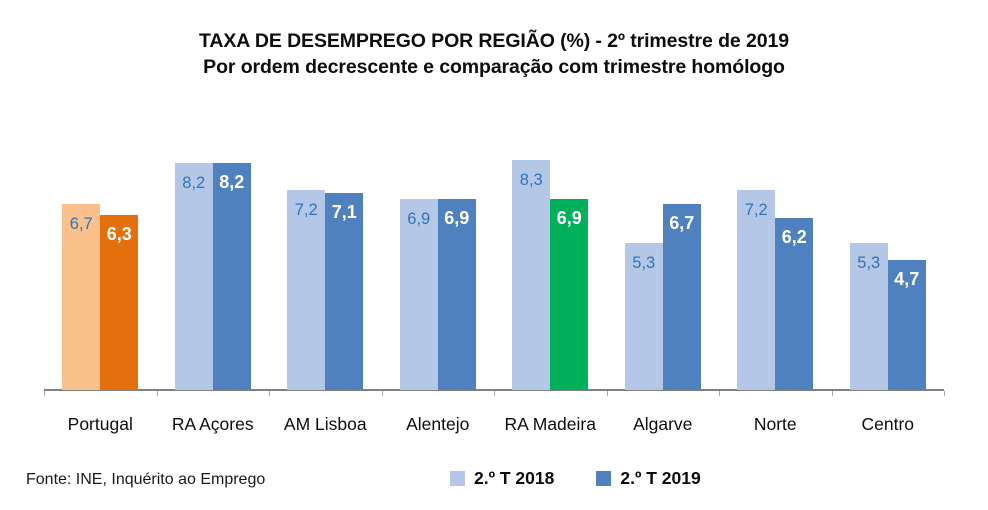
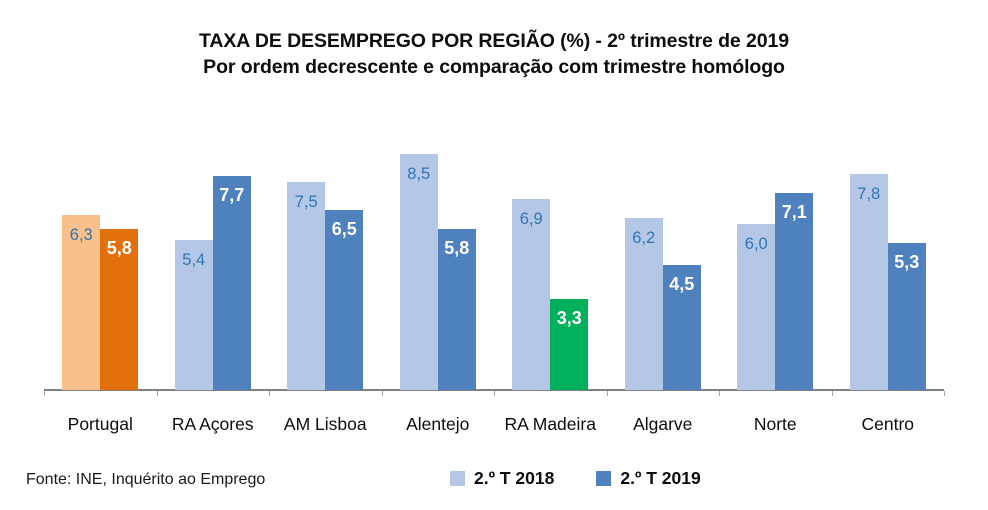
2.º T 2018/Portugal: 6,7 -> 6,3
2.º T 2019/Portugal: 6,3 -> 5,8
2.º T 2018/RA Açores: 8,2 -> 5,4
2.º T 2019/RA Açores: 8,2 -> 7,7
2.º T 2018/AM Lisboa: 7,2 -> 7,5
2.º T 2019/AM Lisboa: 7,1 -> 6,5
2.º T 2018/Alentejo: 6,9 -> 8,5
2.º T 2019/Alentejo: 6,9 -> 5,8
2.º T 2018/RA Madeira: 8,3 -> 6,9
2.º T 2019/RA Madeira: 6,9 -> 3,3
2.º T 2018/Algarve: 5,3 -> 6,2
2.º T 2019/Algarve: 6,7 -> 4,5
2.º T 2018/Norte: 7,2 -> 6,0
2.º T 2019/Norte: 6,2 -> 7,1
2.º T 2018/Centro: 5,3 -> 7,8
2.º T 2019/Centro: 4,7 -> 5,3
